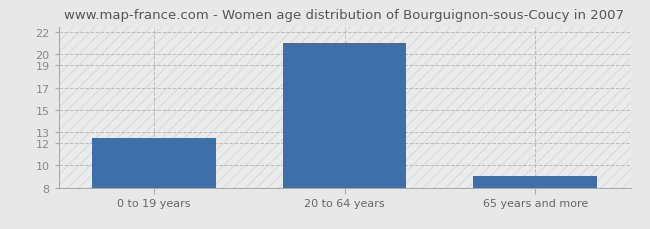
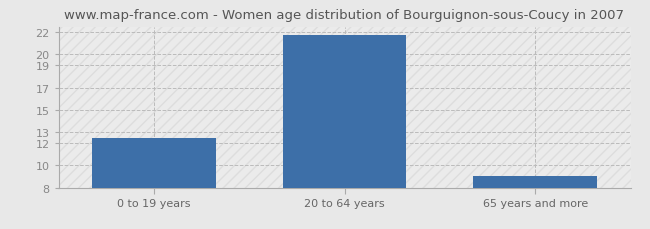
20 to 64 years: 21.0 -> 21.7
